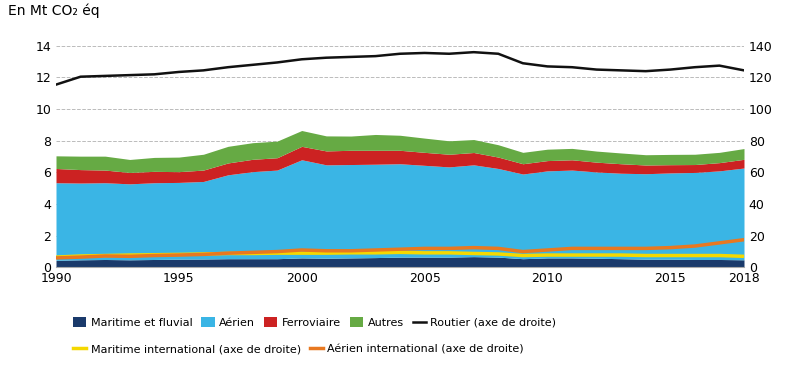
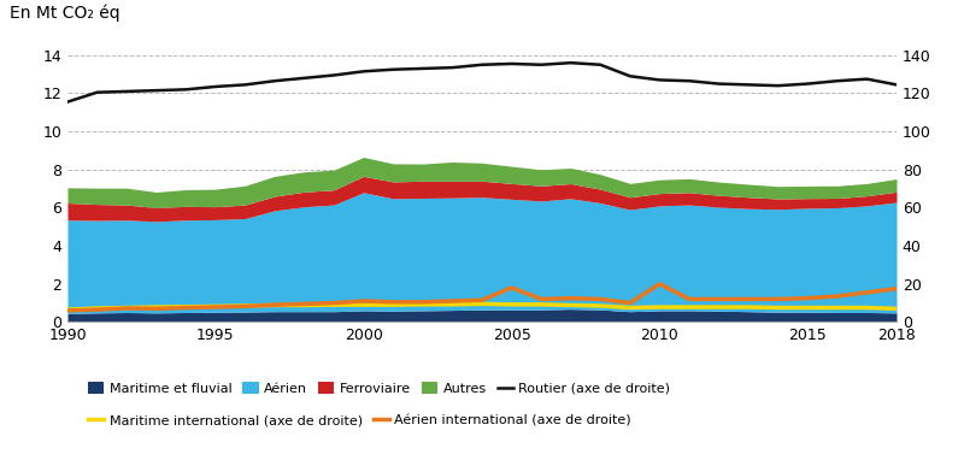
Aérien international (axe de droite)/2005: 12 -> 18
Aérien international (axe de droite)/2010: 11 -> 20
